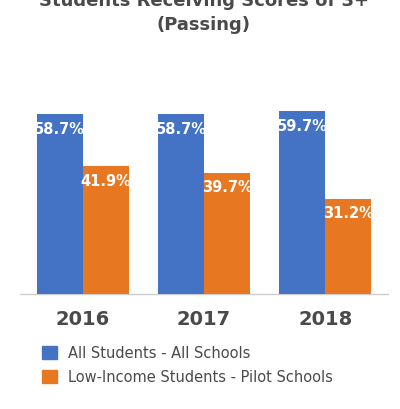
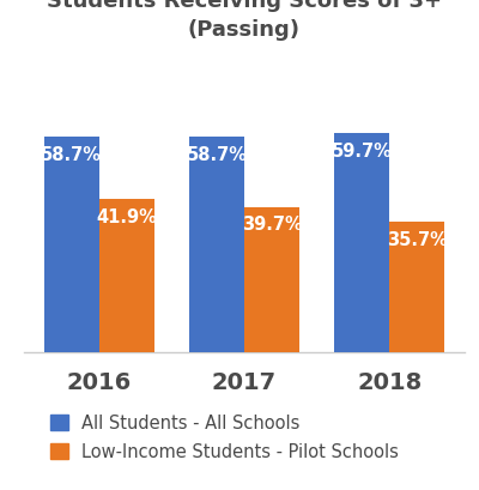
Low-Income Students - Pilot Schools/2018: 31.2% -> 35.7%
